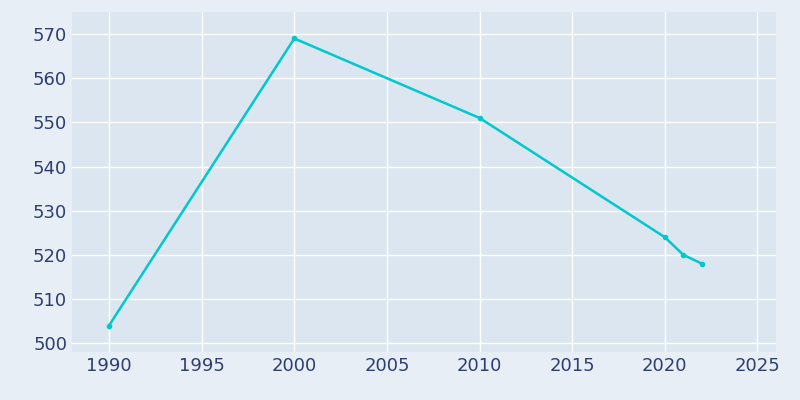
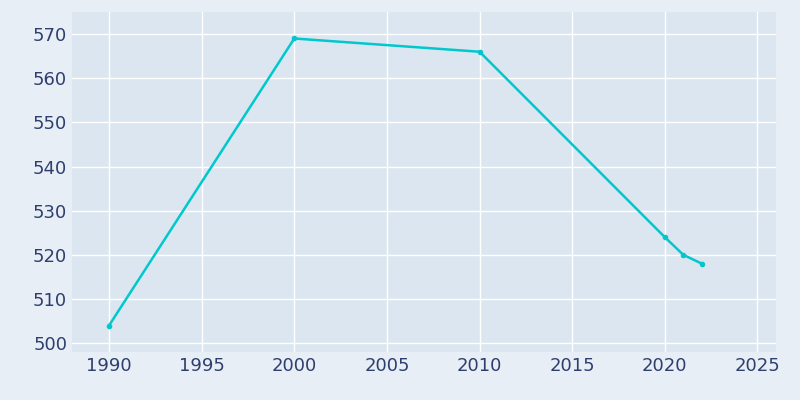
2010: 551 -> 566
